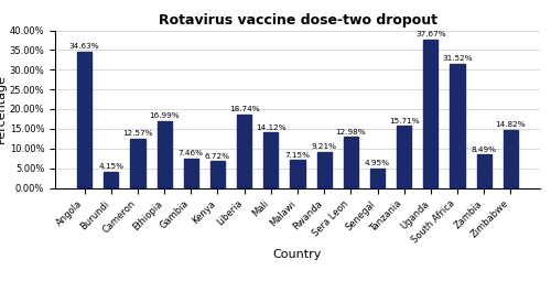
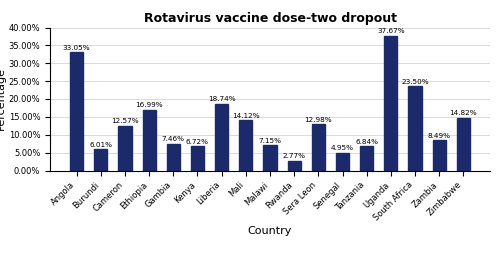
Angola: 34.63% -> 33.05%
Burundi: 4.15% -> 6.01%
Rwanda: 9.21% -> 2.77%
Tanzania: 15.71% -> 6.84%
South Africa: 31.52% -> 23.50%
